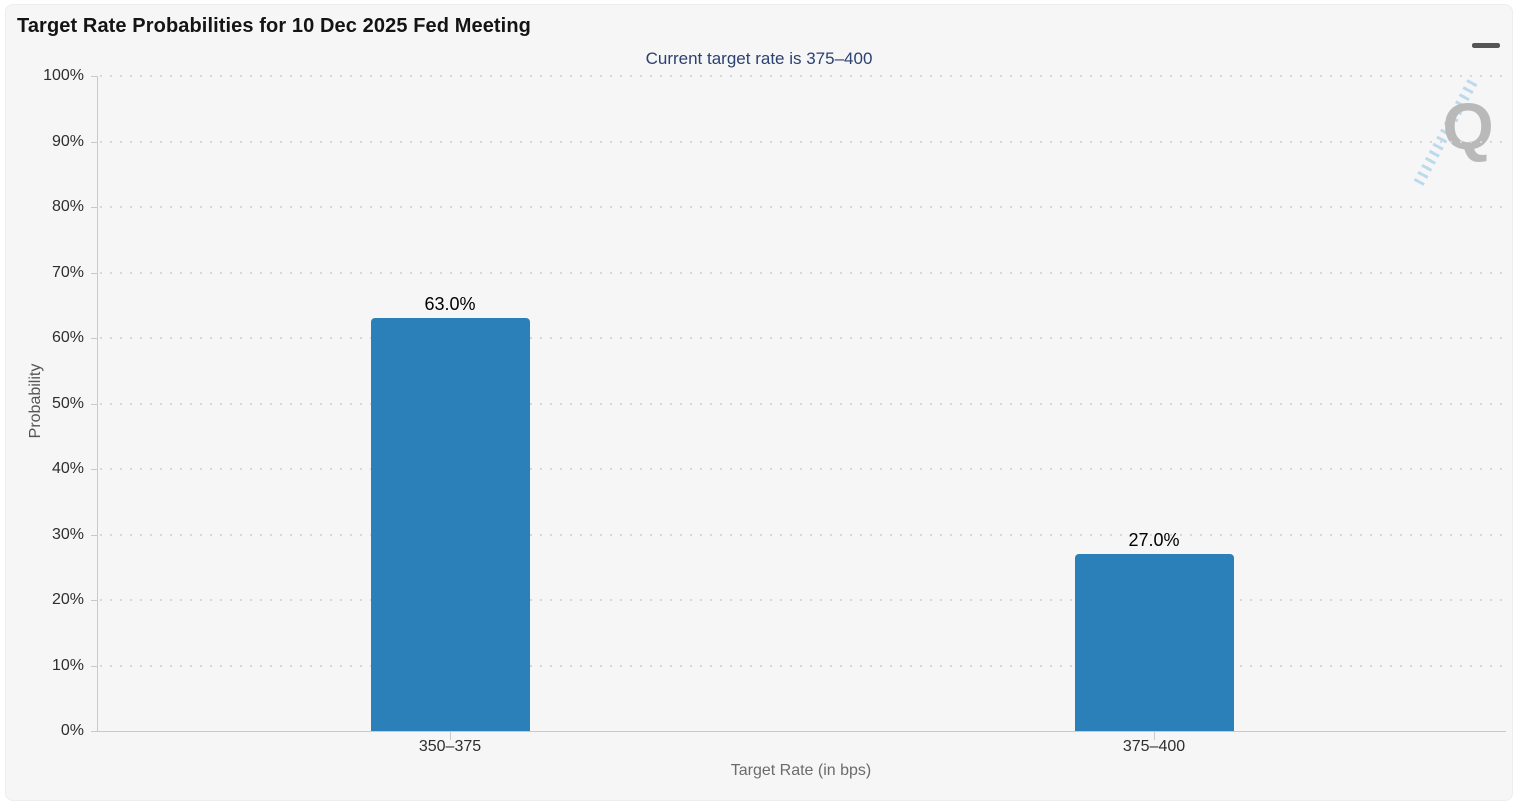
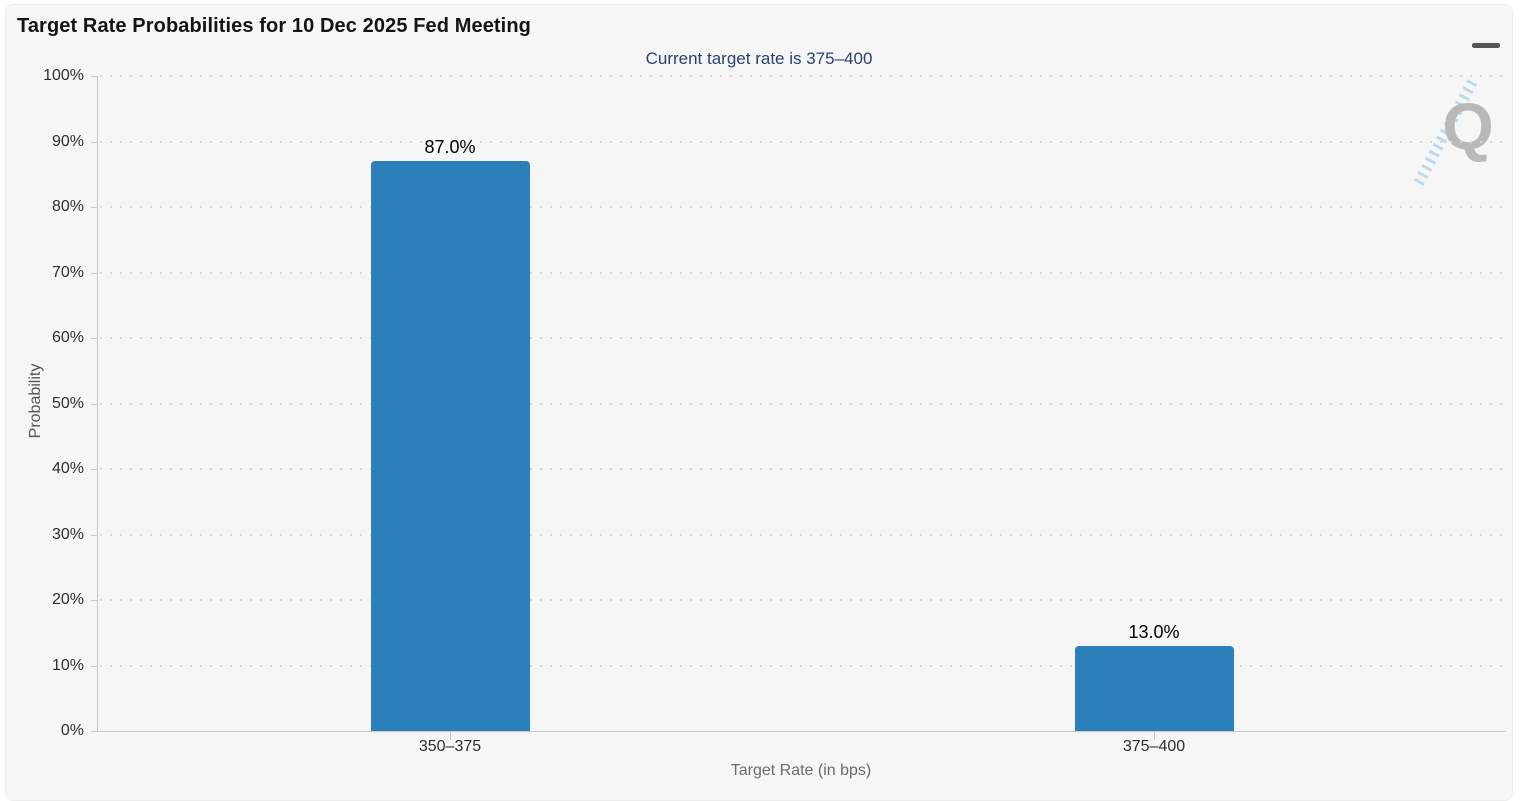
350–375: 63.0% -> 87.0%
375–400: 27.0% -> 13.0%
